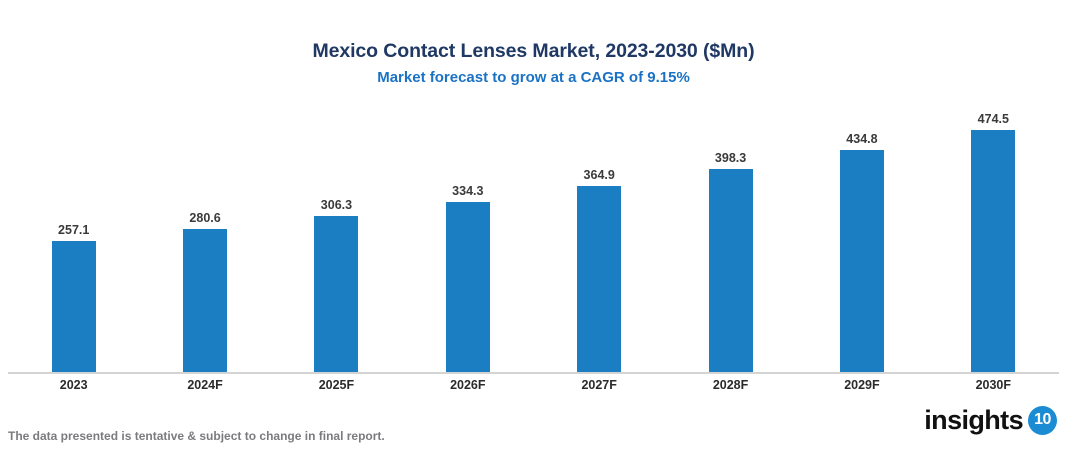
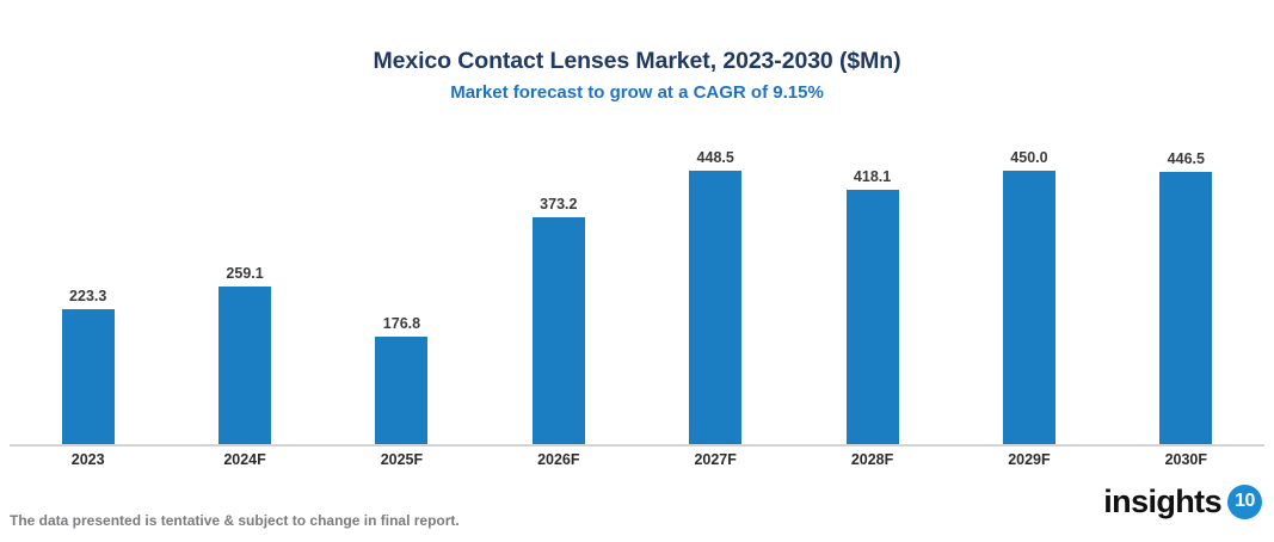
2023: 257.1 -> 223.3
2024F: 280.6 -> 259.1
2025F: 306.3 -> 176.8
2026F: 334.3 -> 373.2
2027F: 364.9 -> 448.5
2028F: 398.3 -> 418.1
2029F: 434.8 -> 450.0
2030F: 474.5 -> 446.5
